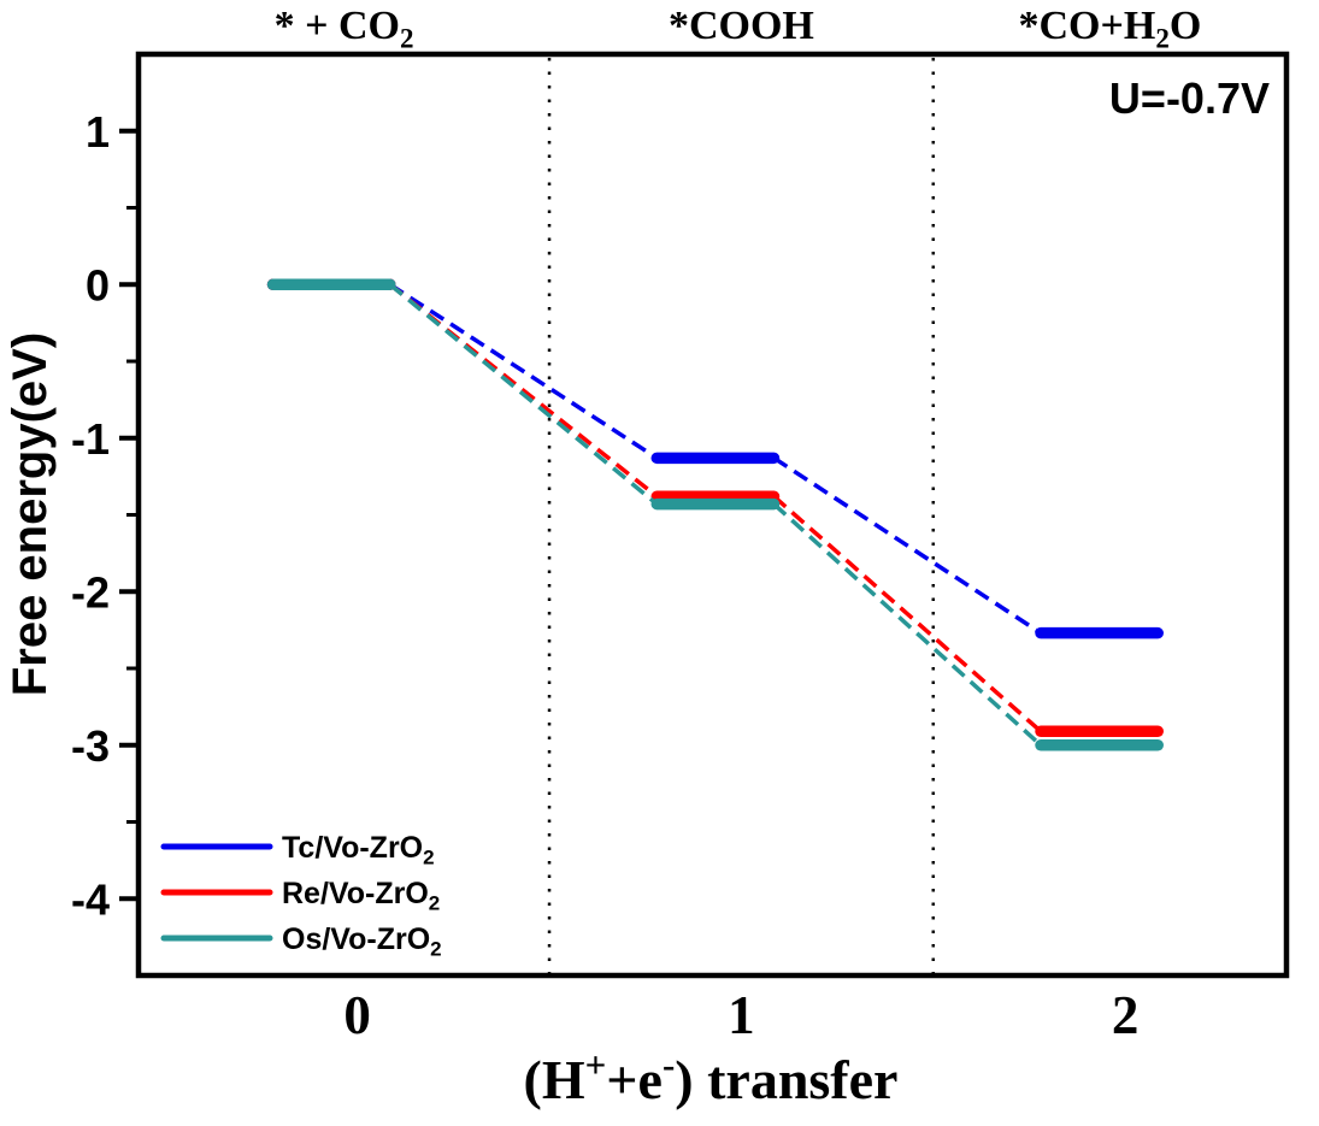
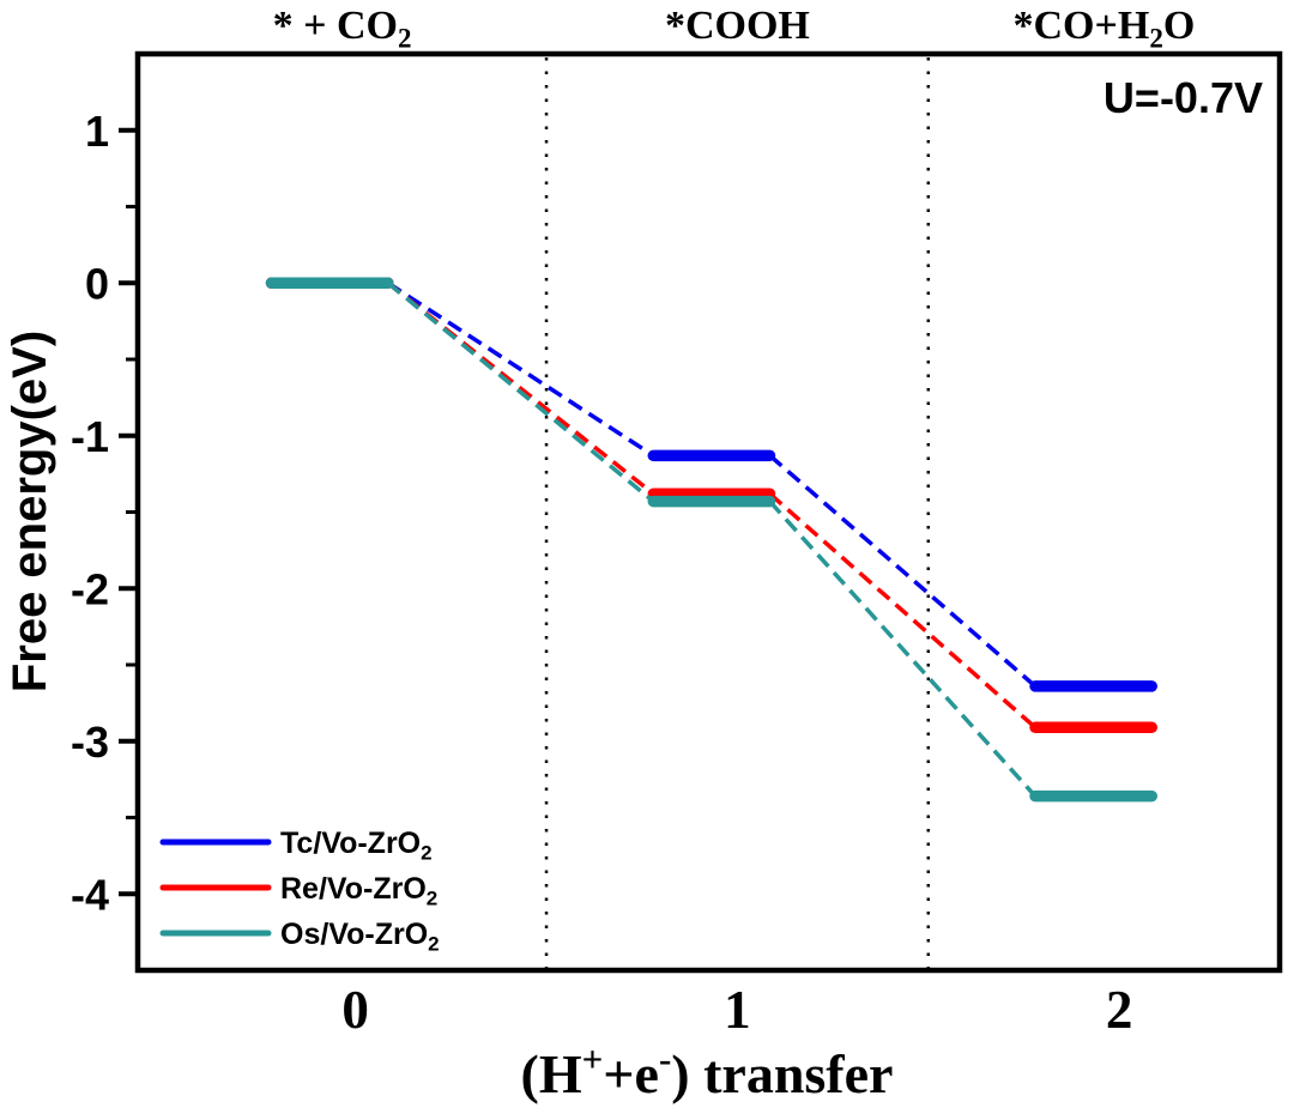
Tc/Vo-ZrO2/2: -2.27 -> -2.64
Os/Vo-ZrO2/2: -3.00 -> -3.36
